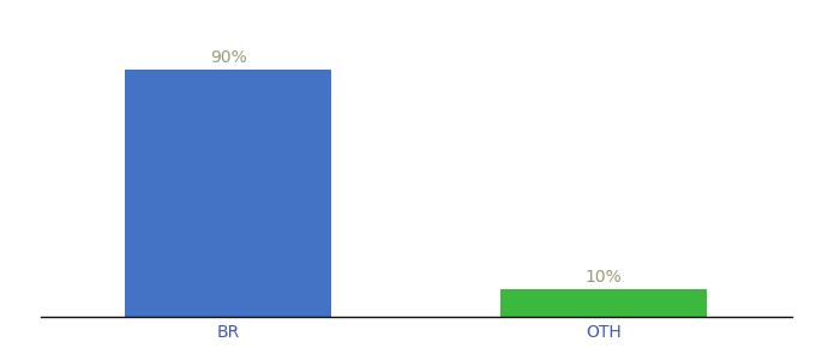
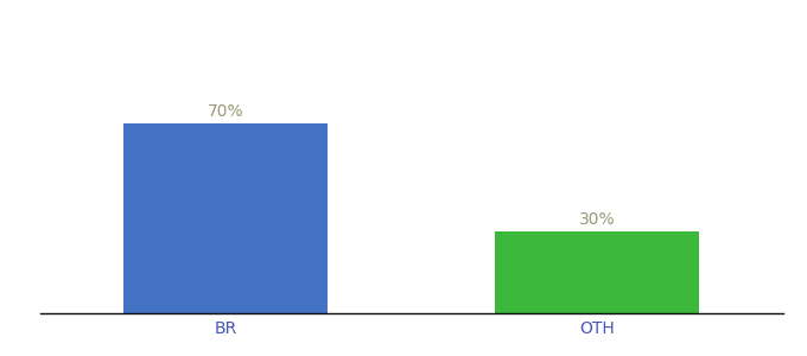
BR: 90% -> 70%
OTH: 10% -> 30%
